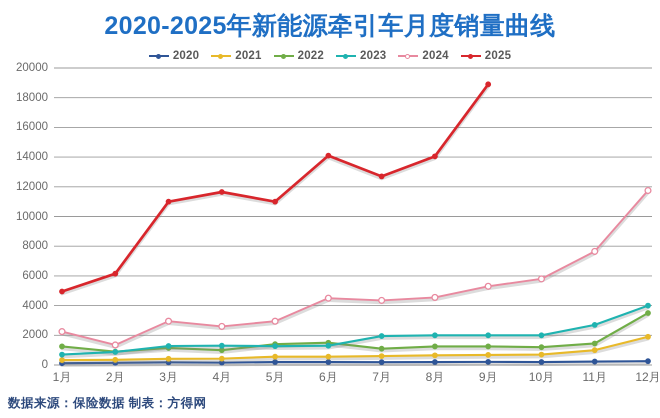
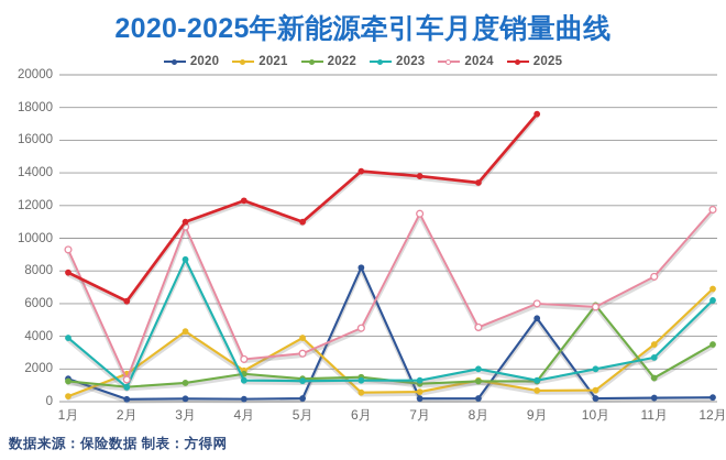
2020/1月: 100 -> 1400
2023/1月: 700 -> 3900
2024/1月: 2200 -> 9300
2025/1月: 5000 -> 7900
2021/2月: 400 -> 1700
2021/3月: 400 -> 4300
2023/3月: 1300 -> 8700
2024/3月: 3000 -> 10700
2021/4月: 400 -> 1900
2022/4月: 1000 -> 1700
2025/4月: 11600 -> 12300
2021/5月: 600 -> 3900
2020/6月: 200 -> 8200
2023/7月: 2000 -> 1300
2024/7月: 4400 -> 11500
2025/7月: 12700 -> 13800
2021/8月: 600 -> 1300
2025/8月: 14000 -> 13400
2020/9月: 200 -> 5100
2023/9月: 2000 -> 1300
2024/9月: 5300 -> 6000
2025/9月: 18900 -> 17600
2022/10月: 1200 -> 5900
2021/11月: 1000 -> 3500
2021/12月: 1900 -> 6900
2023/12月: 4000 -> 6200
